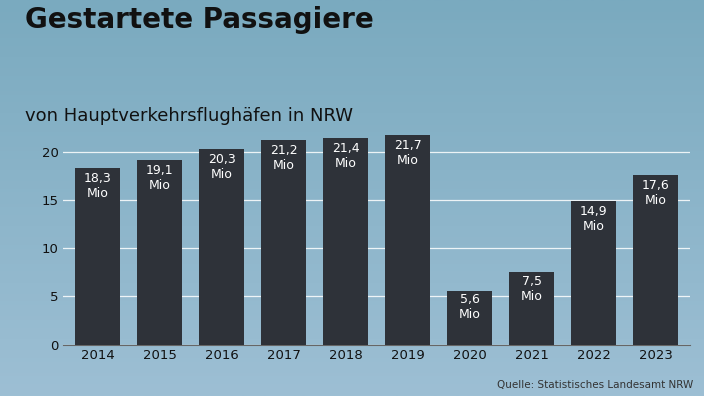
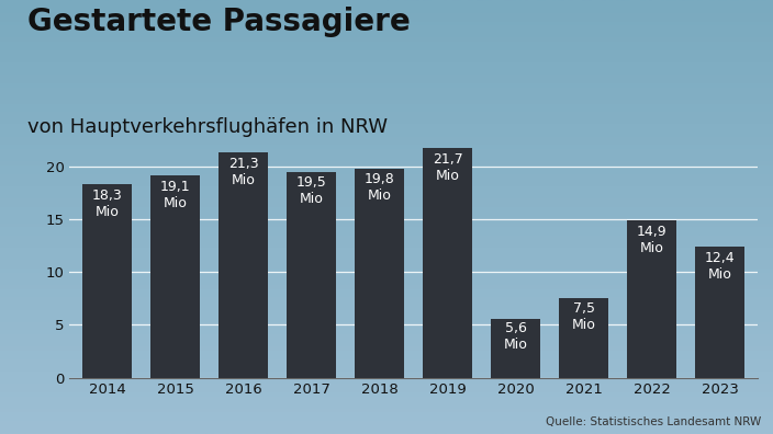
2016: 20,3 -> 21,3
2017: 21,2 -> 19,5
2018: 21,4 -> 19,8
2023: 17,6 -> 12,4
